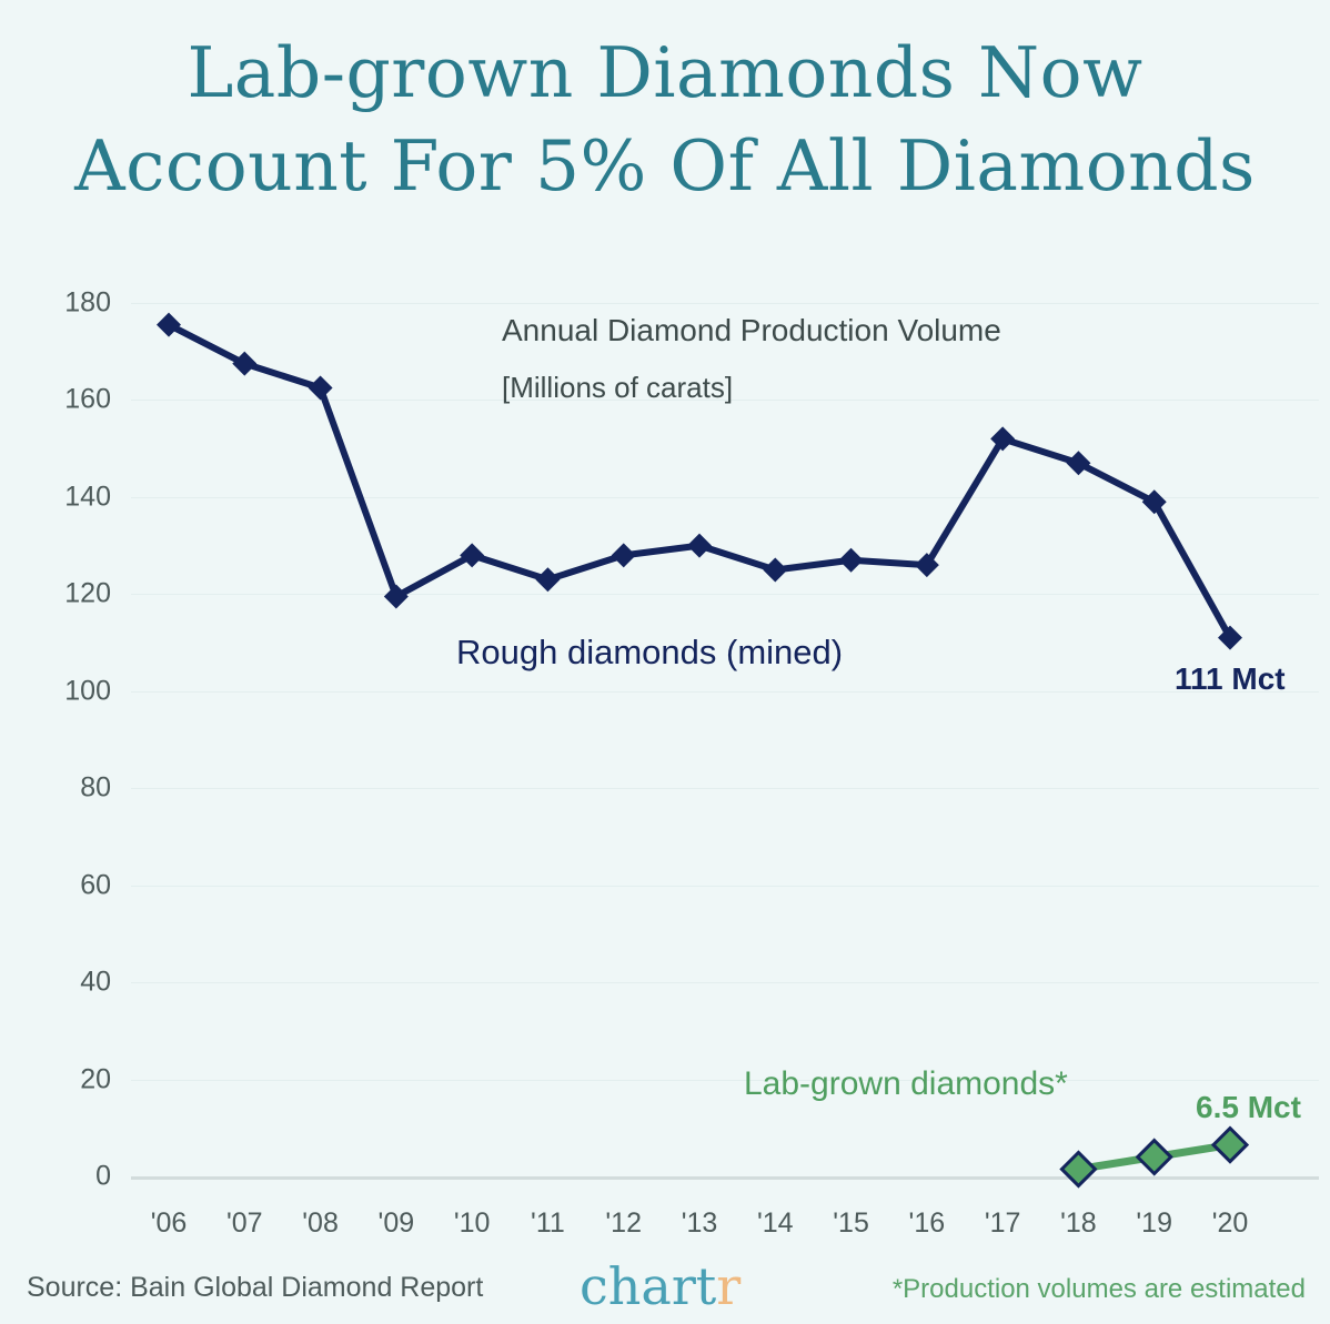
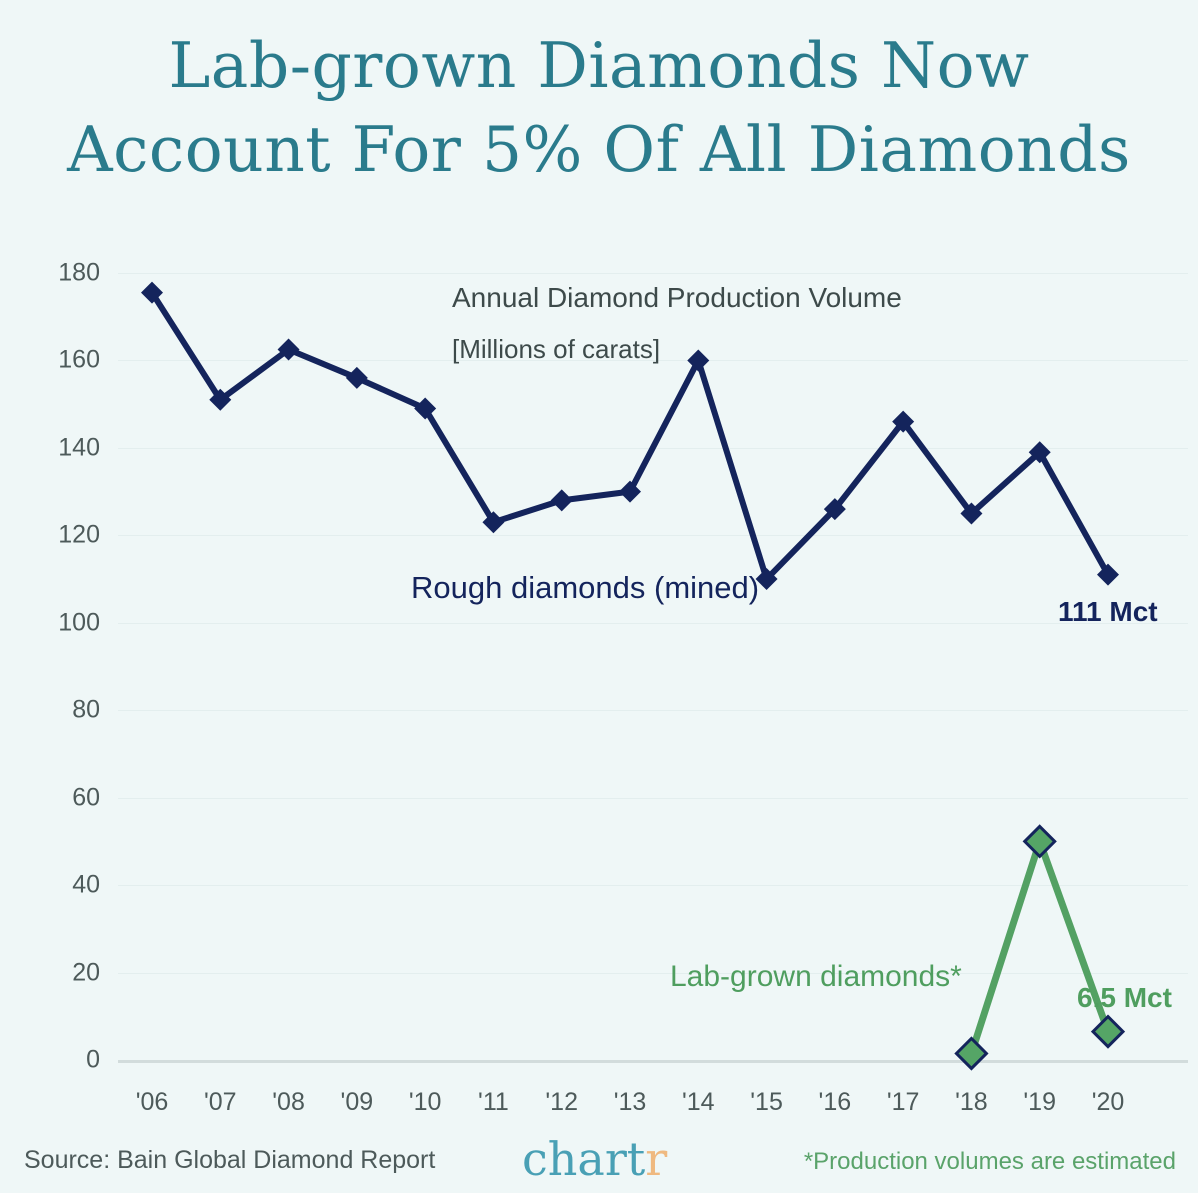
Rough diamonds (mined)/'07: 168 -> 151
Rough diamonds (mined)/'09: 120 -> 156
Rough diamonds (mined)/'10: 128 -> 149
Rough diamonds (mined)/'14: 125 -> 160
Rough diamonds (mined)/'15: 127 -> 110
Rough diamonds (mined)/'17: 152 -> 146
Rough diamonds (mined)/'18: 147 -> 125
Lab-grown diamonds*/'19: 4 -> 50
